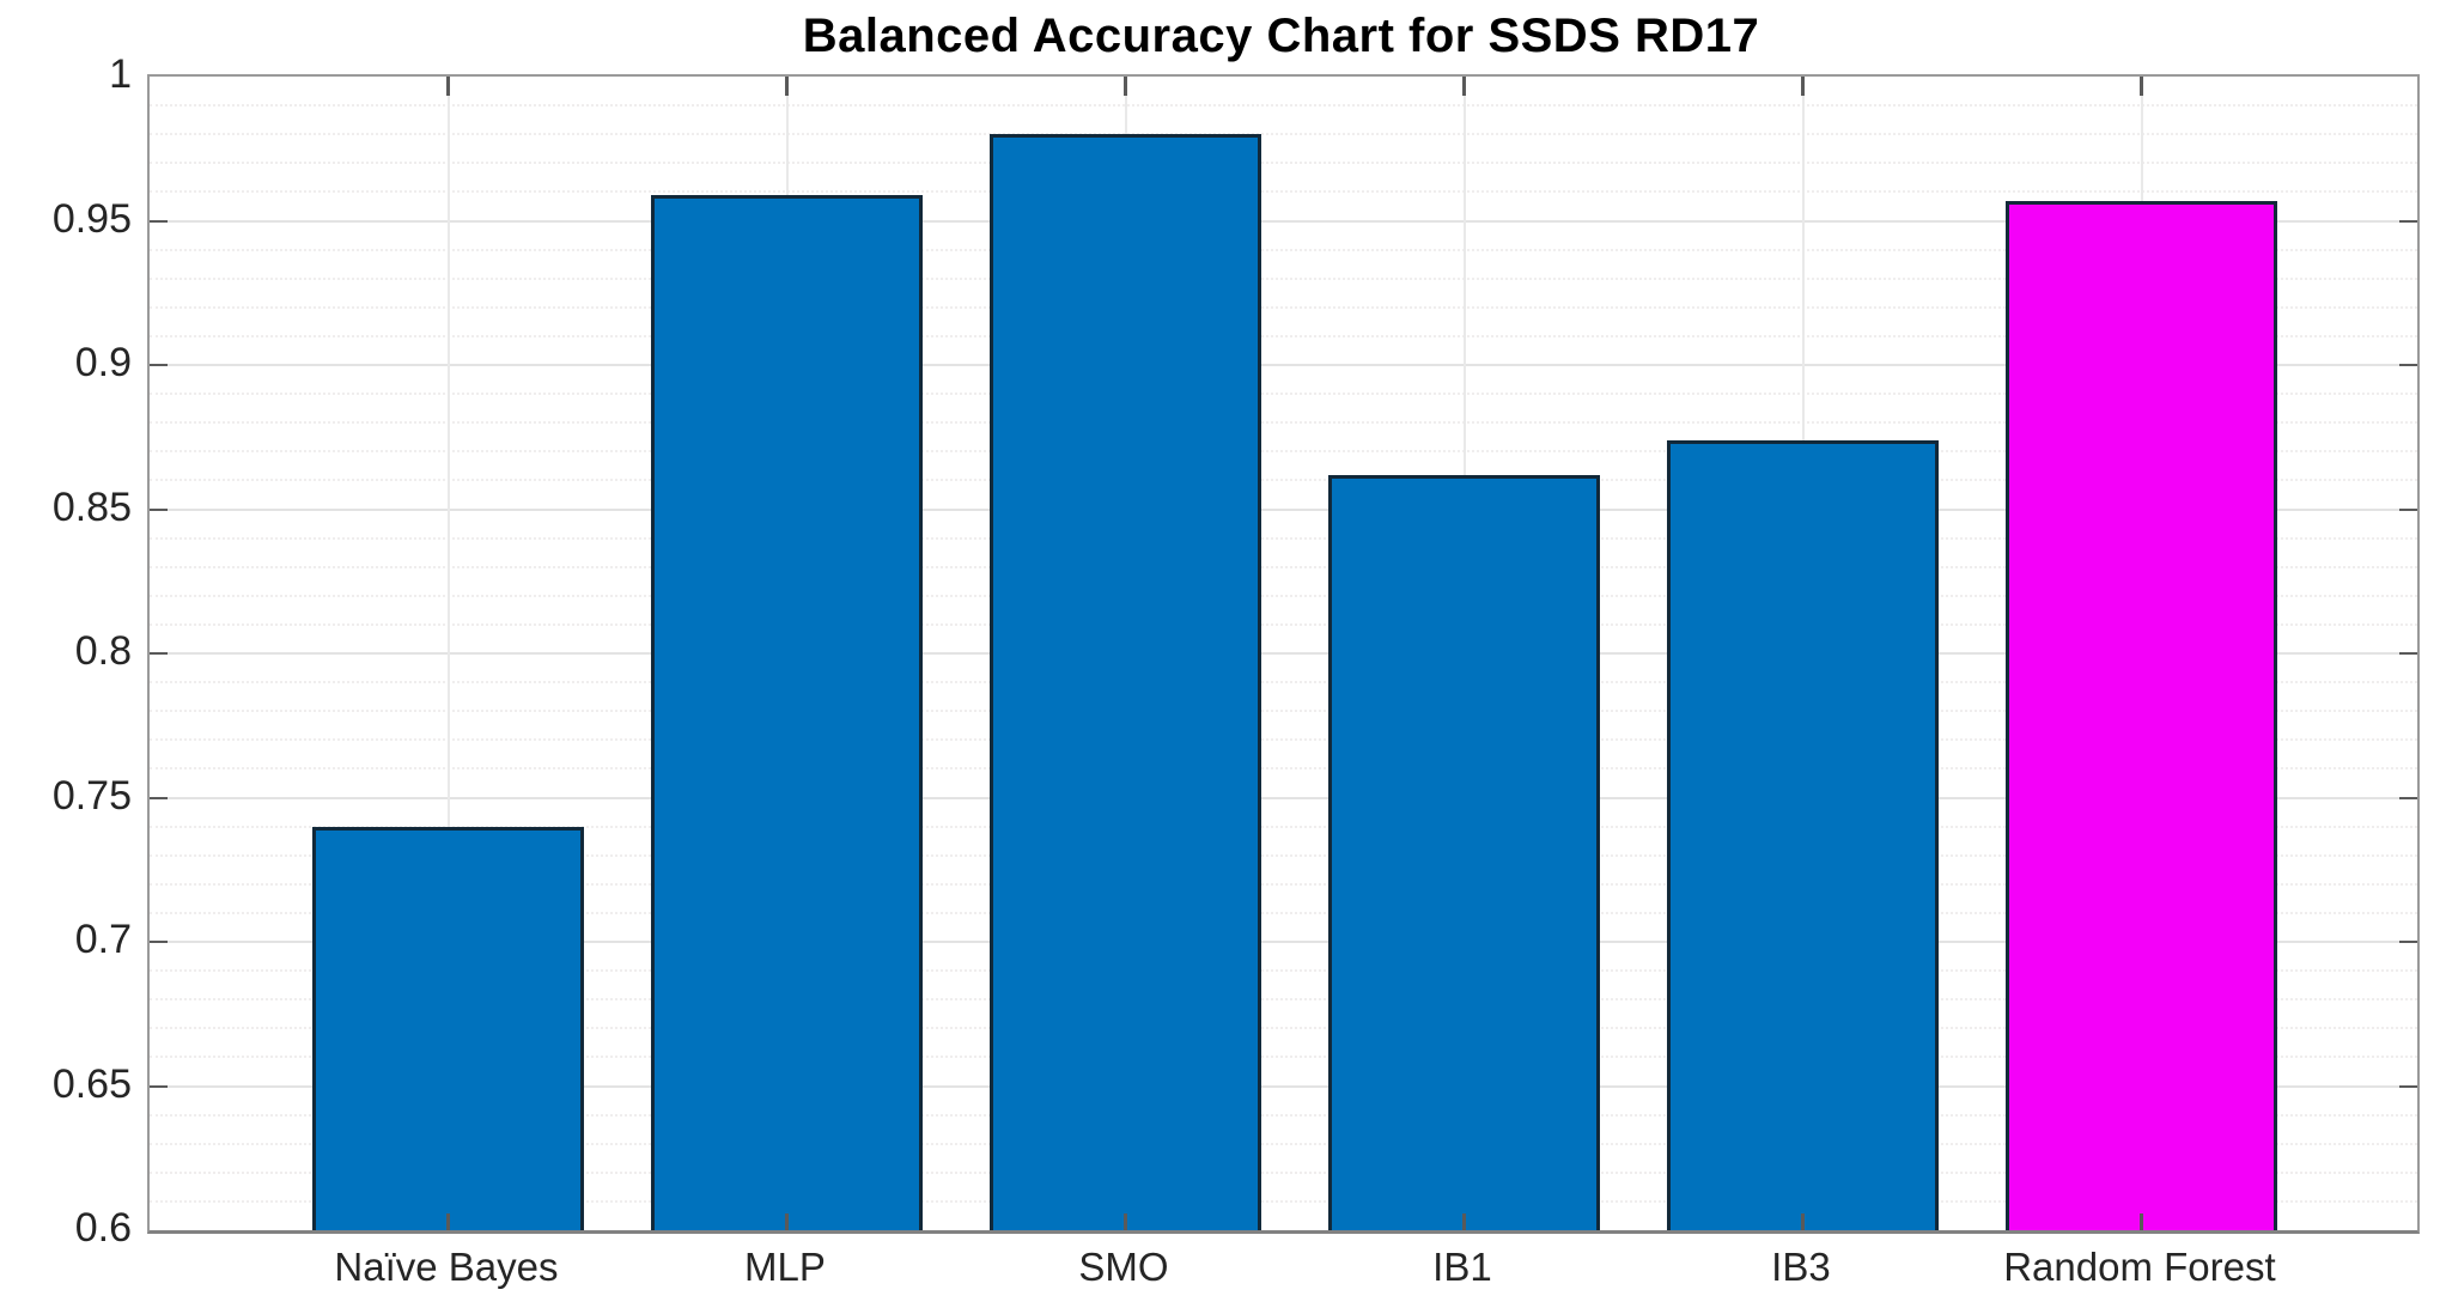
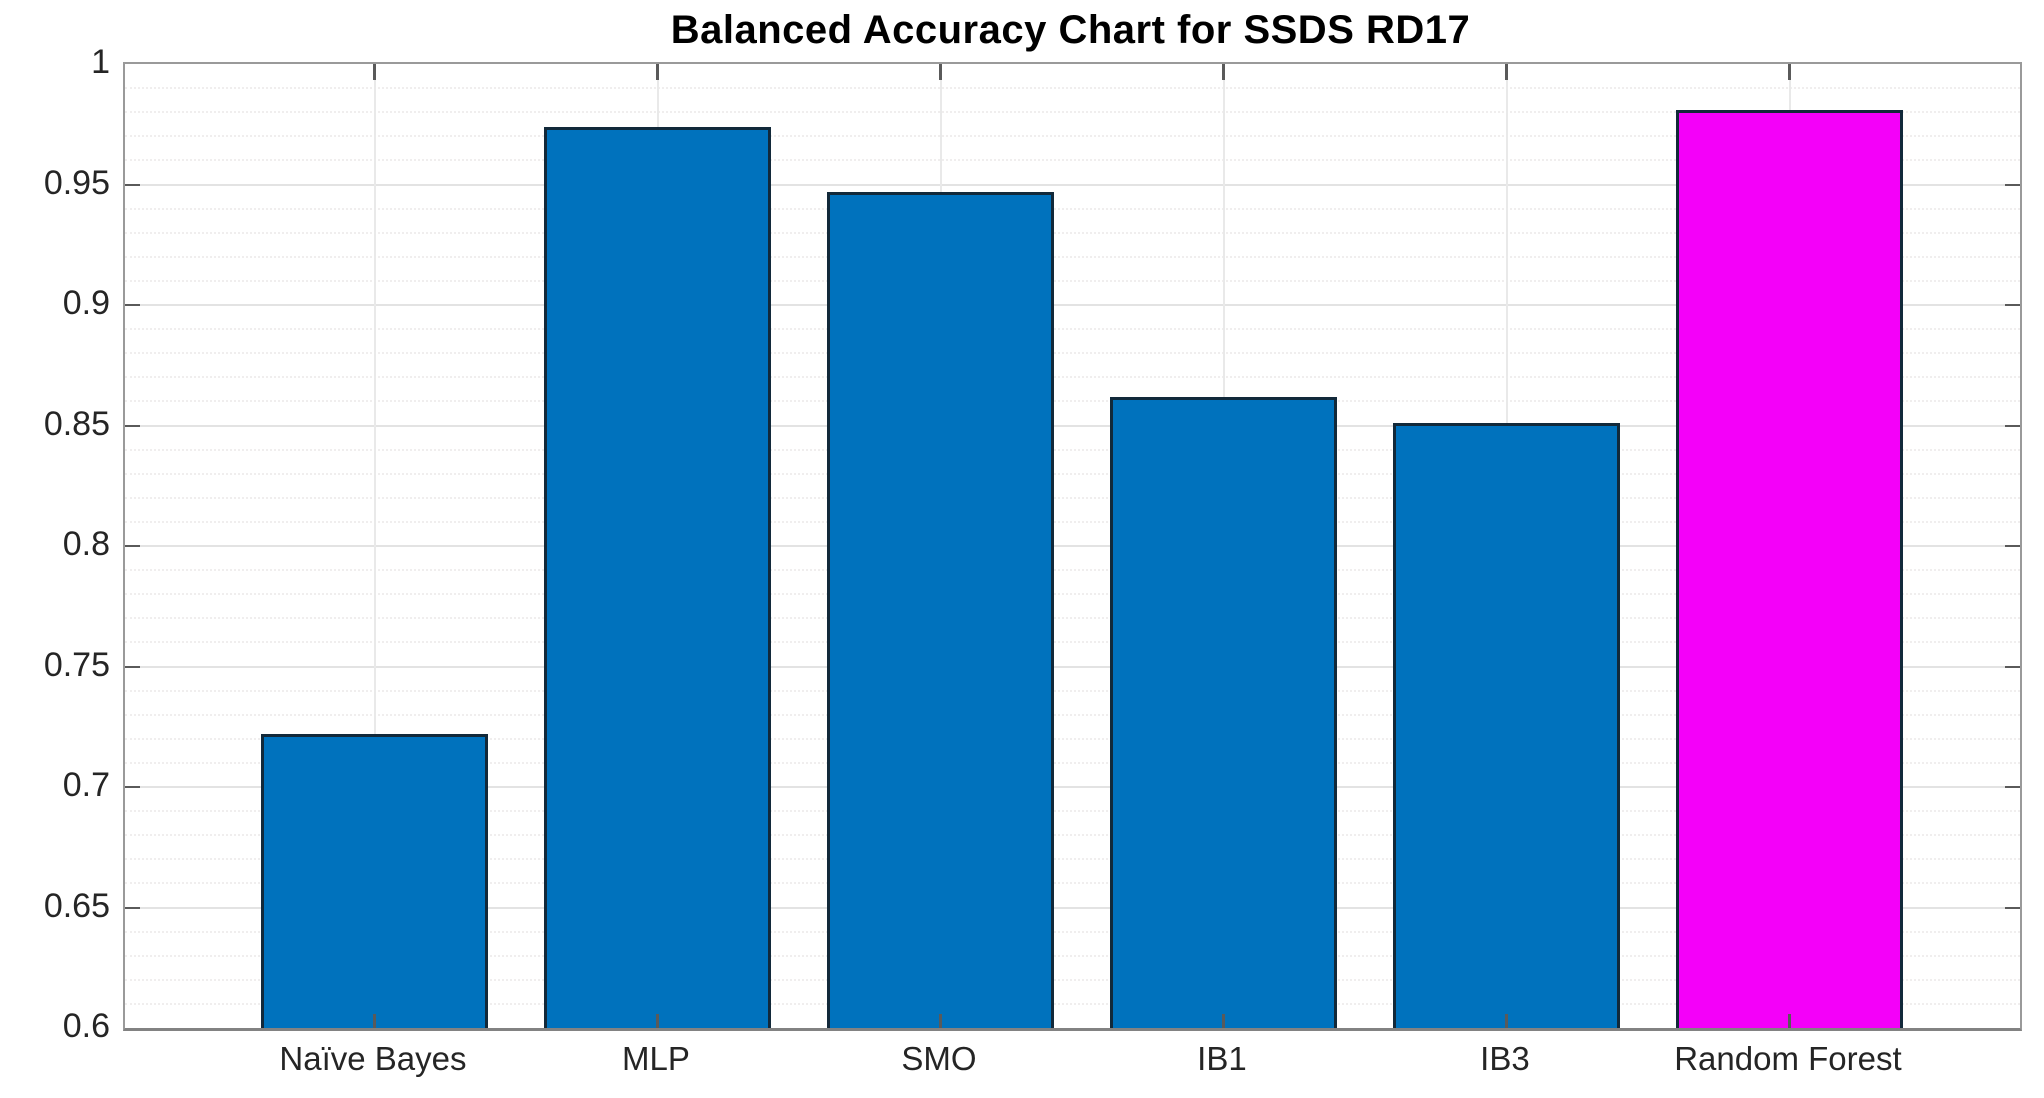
Naïve Bayes: 0.740 -> 0.722
MLP: 0.959 -> 0.974
SMO: 0.980 -> 0.947
IB3: 0.874 -> 0.851
Random Forest: 0.957 -> 0.981
